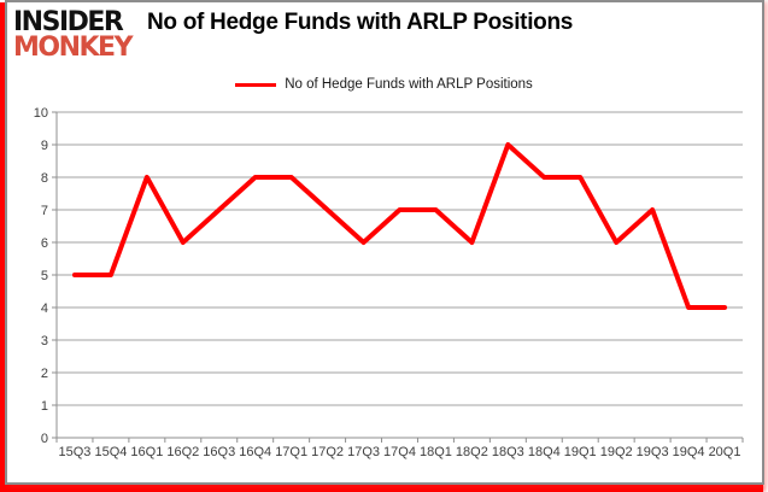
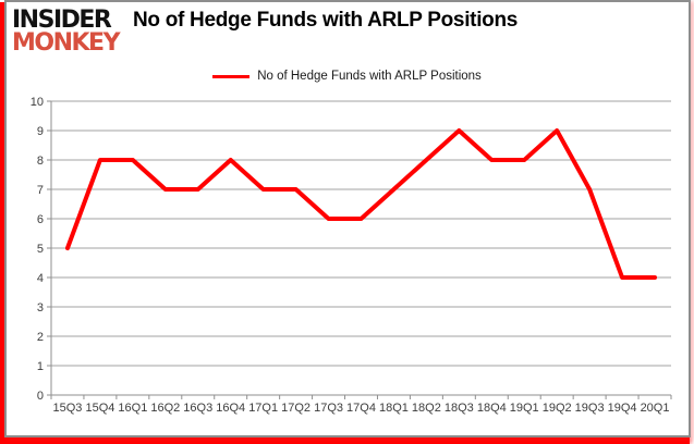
15Q4: 5 -> 8
16Q2: 6 -> 7
17Q1: 8 -> 7
17Q4: 7 -> 6
18Q2: 6 -> 8
19Q2: 6 -> 9
